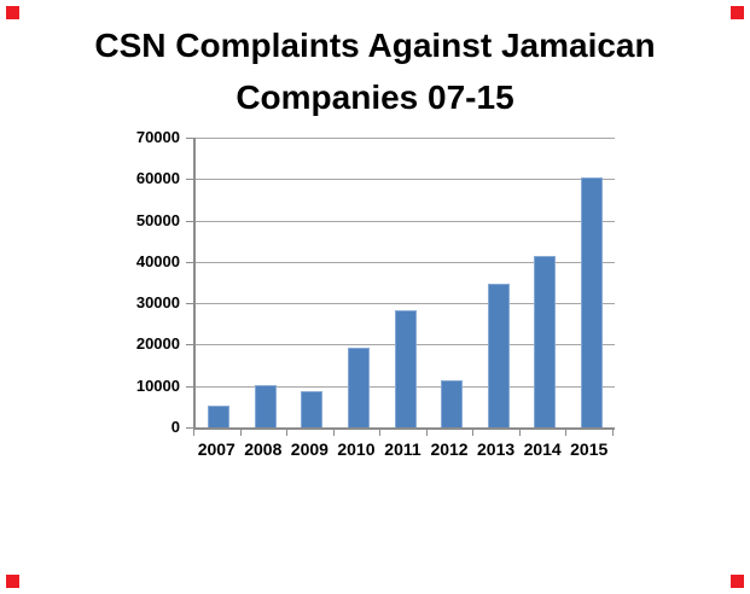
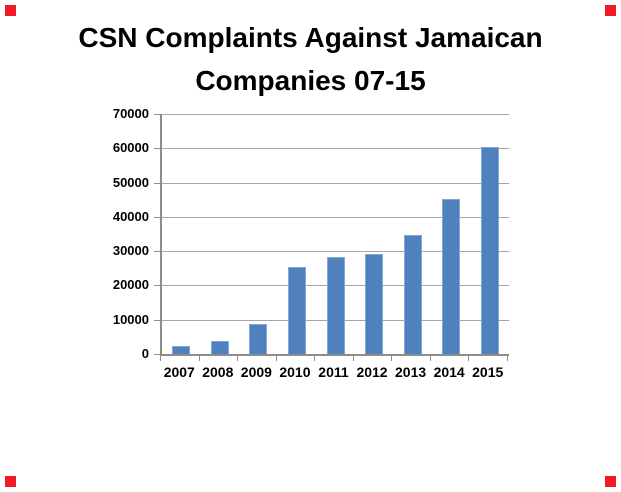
2007: 5000 -> 2000
2008: 10000 -> 3000
2010: 19000 -> 25000
2012: 11000 -> 29000
2014: 41000 -> 45000
